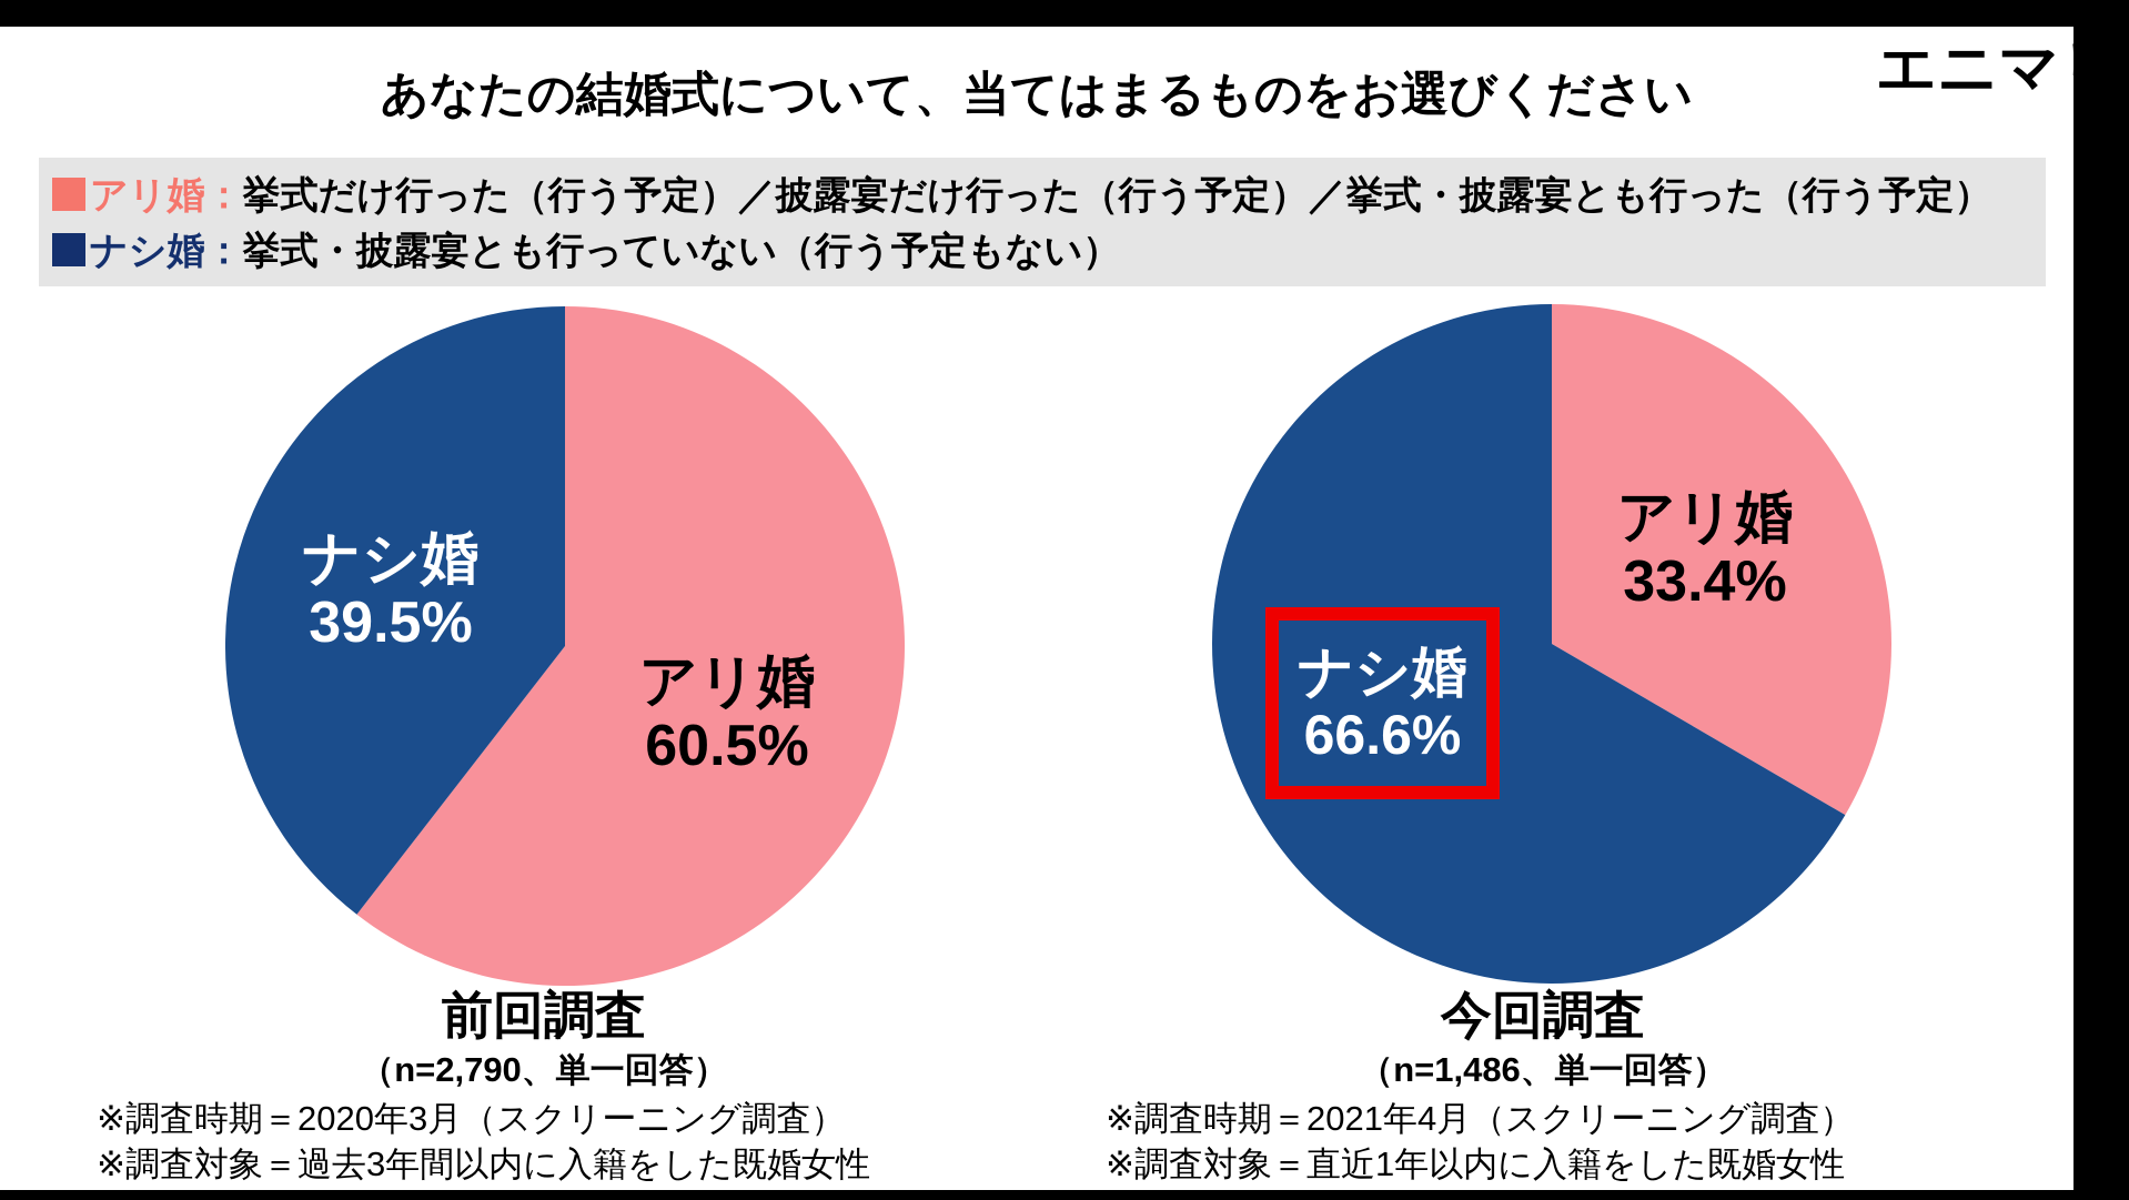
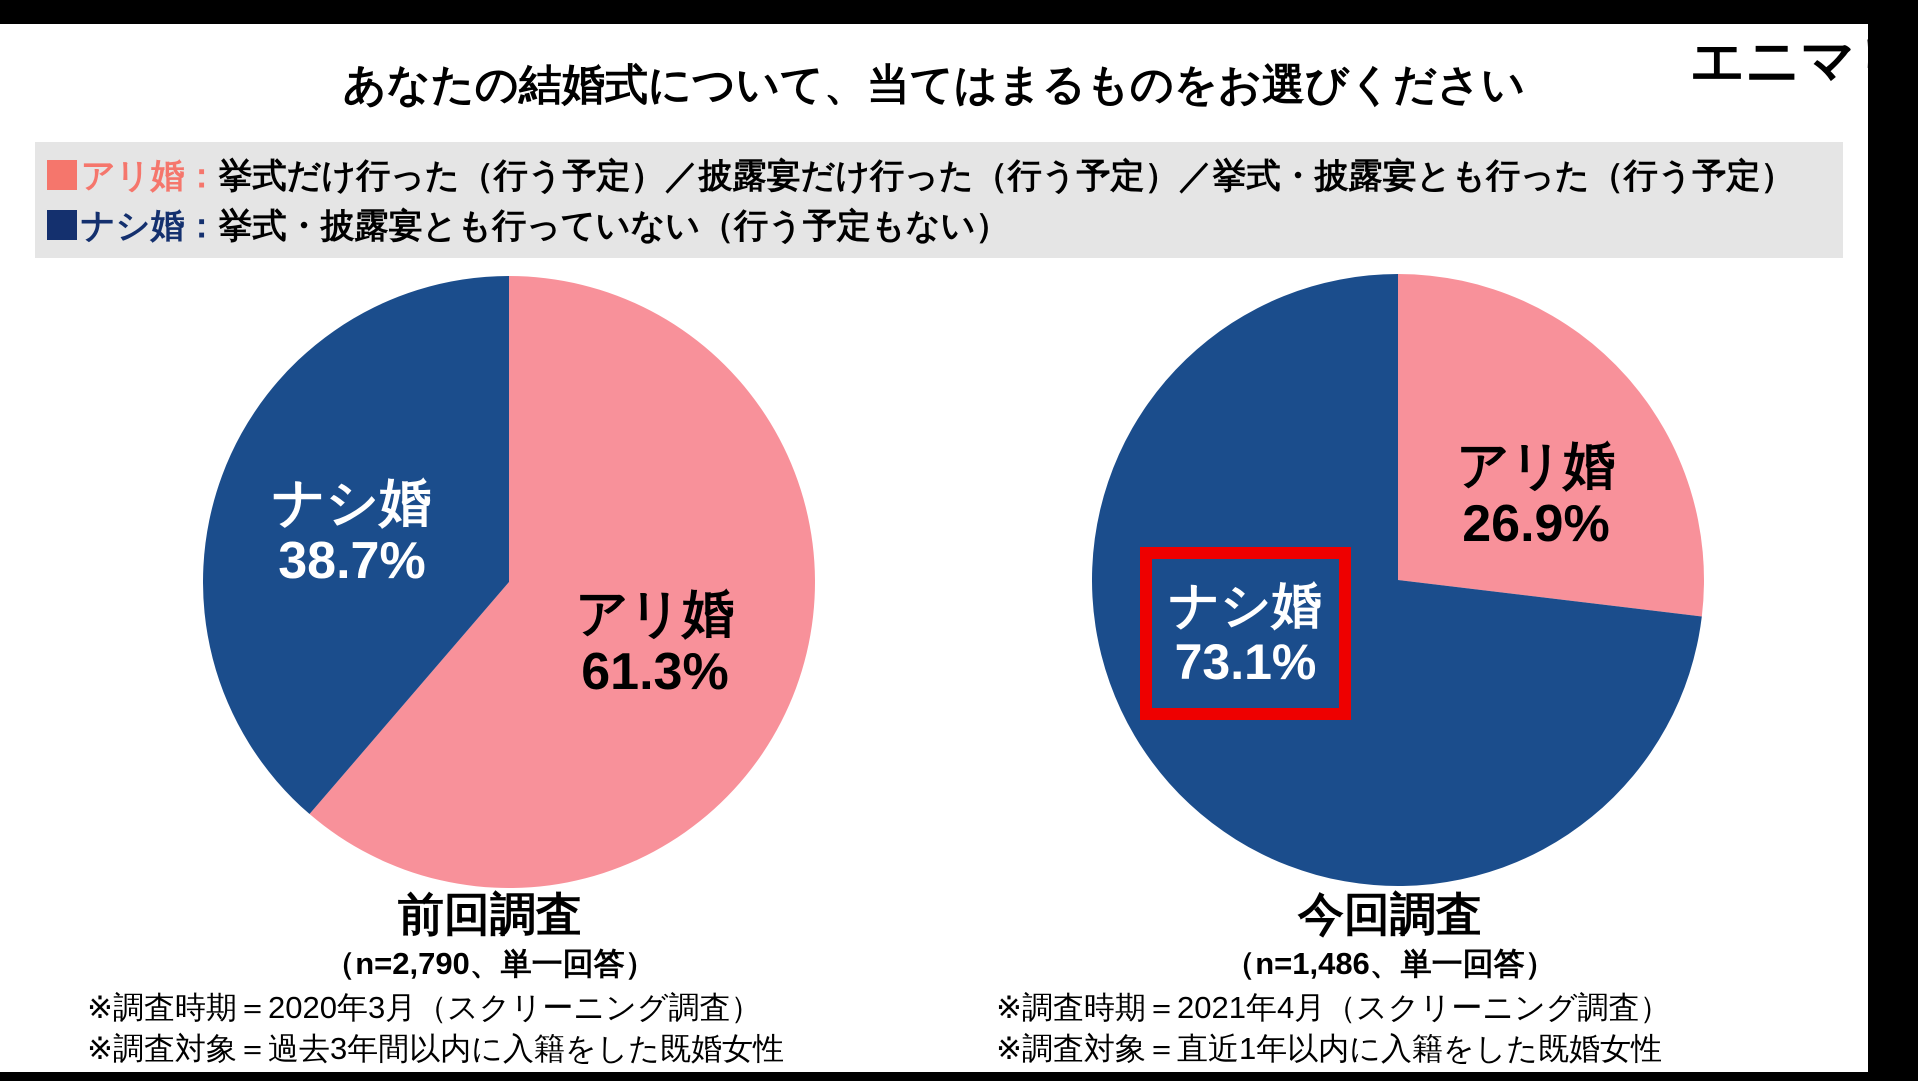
前回調査/アリ婚: 60.5% -> 61.3%
前回調査/ナシ婚: 39.5% -> 38.7%
今回調査/アリ婚: 33.4% -> 26.9%
今回調査/ナシ婚: 66.6% -> 73.1%
